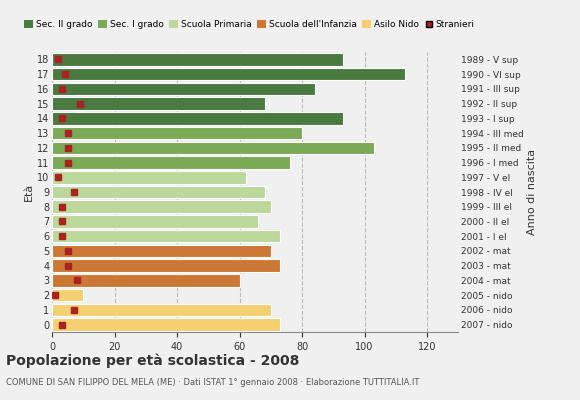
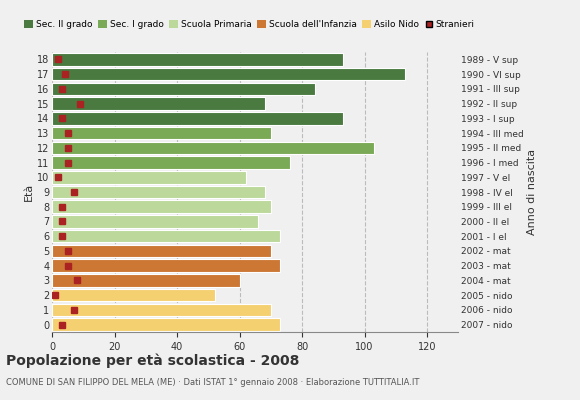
13: 80 -> 70
2: 10 -> 52
